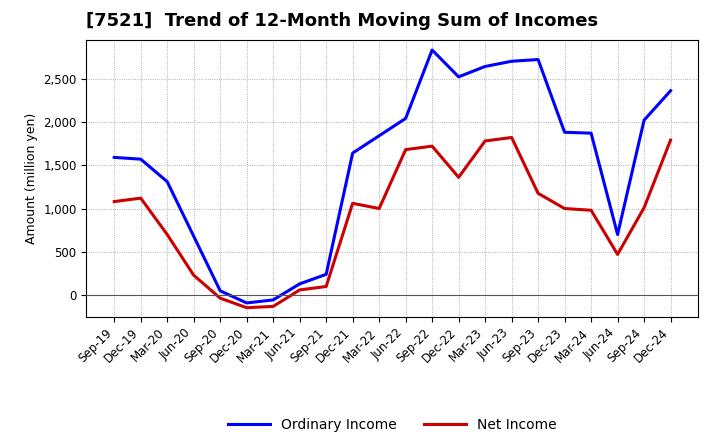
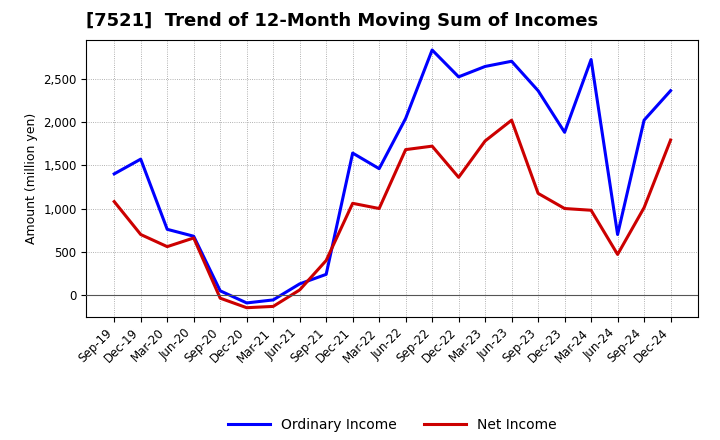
Ordinary Income/Sep-19: 1,590 -> 1,400
Net Income/Dec-19: 1,120 -> 700
Ordinary Income/Mar-20: 1,310 -> 760
Net Income/Mar-20: 700 -> 560
Net Income/Jun-20: 230 -> 660
Net Income/Sep-21: 100 -> 400
Ordinary Income/Mar-22: 1,840 -> 1,460
Net Income/Jun-23: 1,820 -> 2,020
Ordinary Income/Sep-23: 2,720 -> 2,360
Ordinary Income/Mar-24: 1,870 -> 2,720
